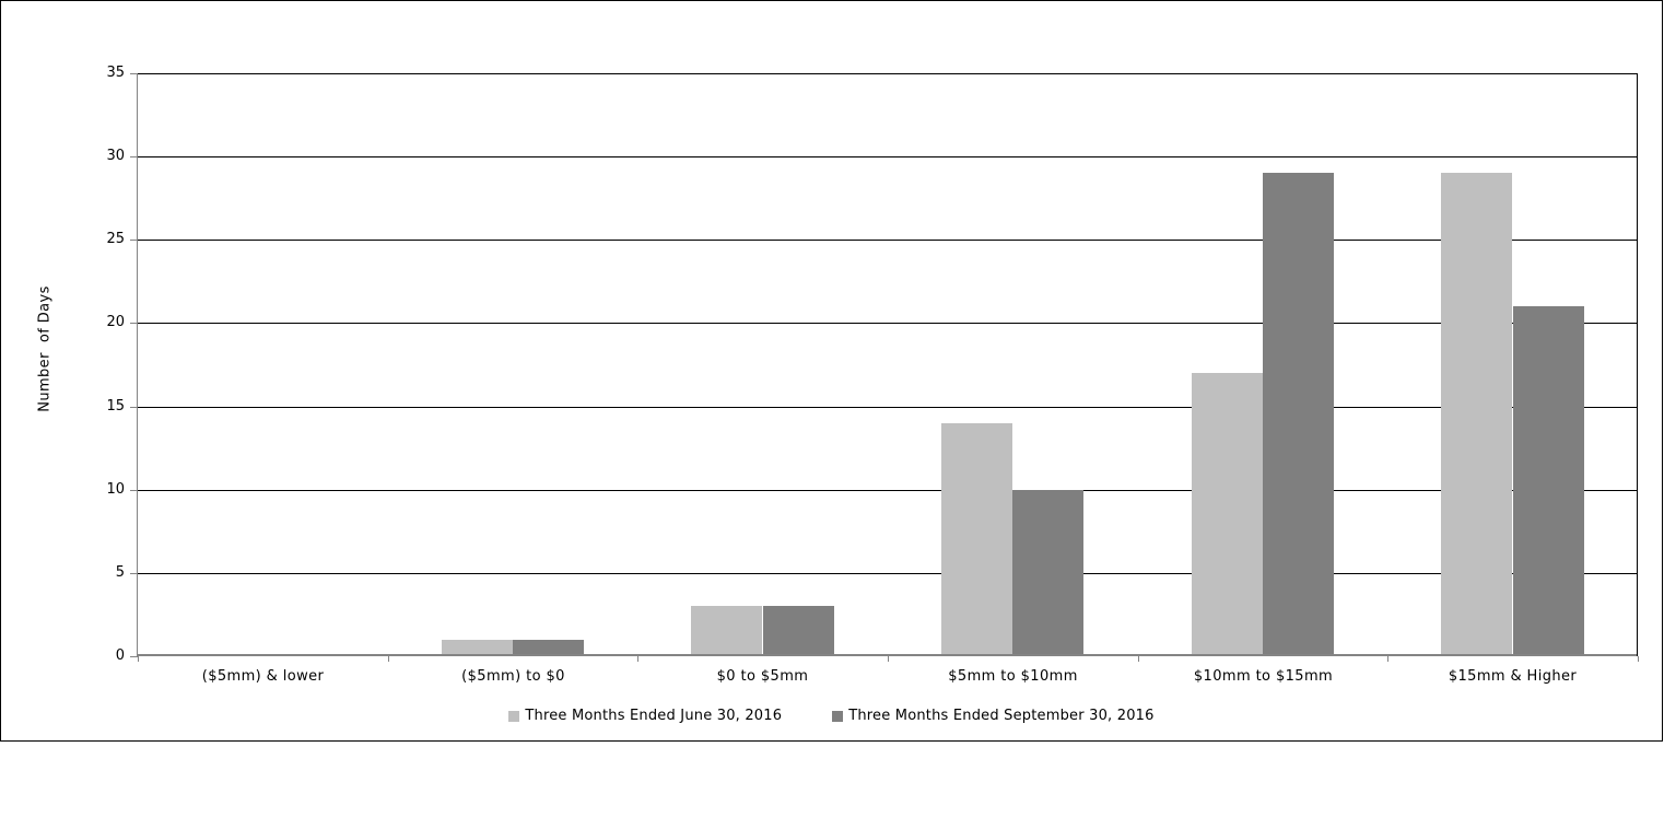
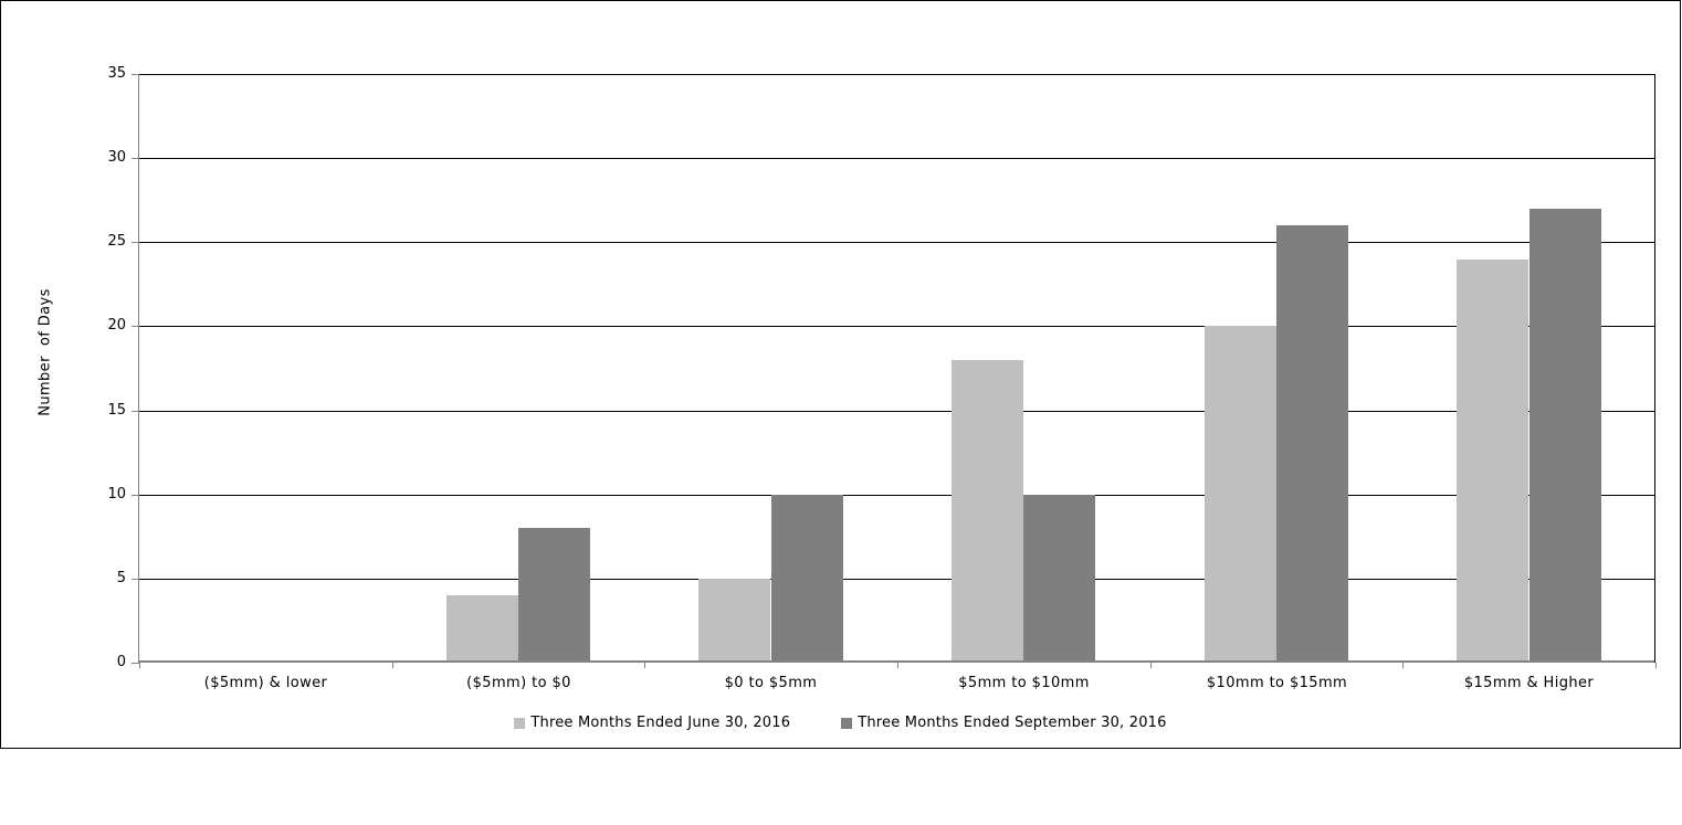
Three Months Ended June 30, 2016/($5mm) to $0: 1 -> 4
Three Months Ended September 30, 2016/($5mm) to $0: 1 -> 8
Three Months Ended June 30, 2016/$0 to $5mm: 3 -> 5
Three Months Ended September 30, 2016/$0 to $5mm: 3 -> 10
Three Months Ended June 30, 2016/$5mm to $10mm: 14 -> 18
Three Months Ended June 30, 2016/$10mm to $15mm: 17 -> 20
Three Months Ended September 30, 2016/$10mm to $15mm: 29 -> 26
Three Months Ended June 30, 2016/$15mm & Higher: 29 -> 24
Three Months Ended September 30, 2016/$15mm & Higher: 21 -> 27
